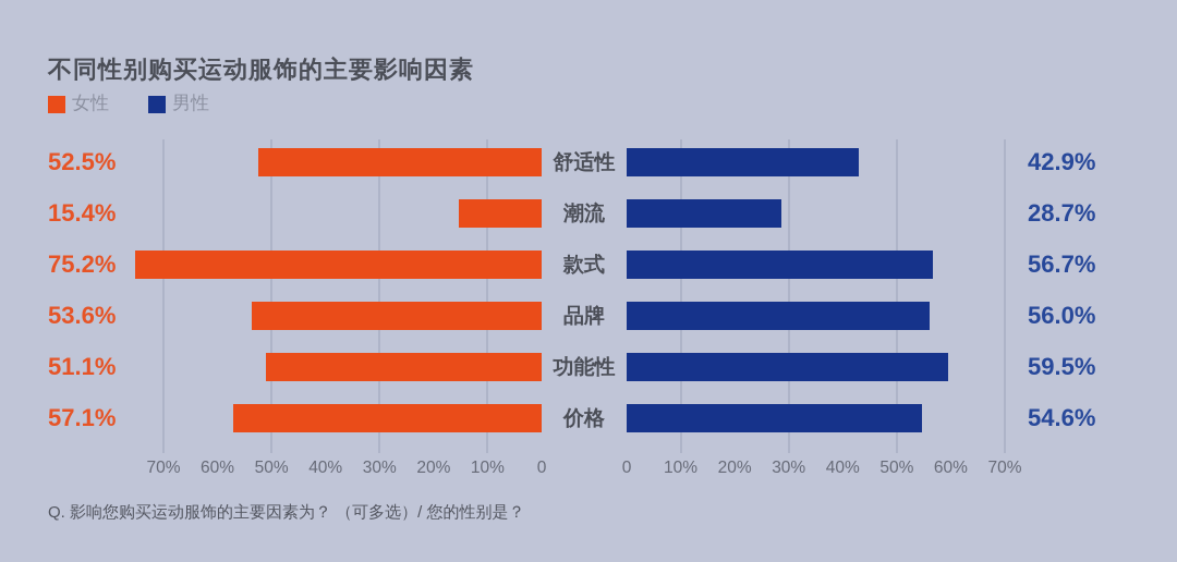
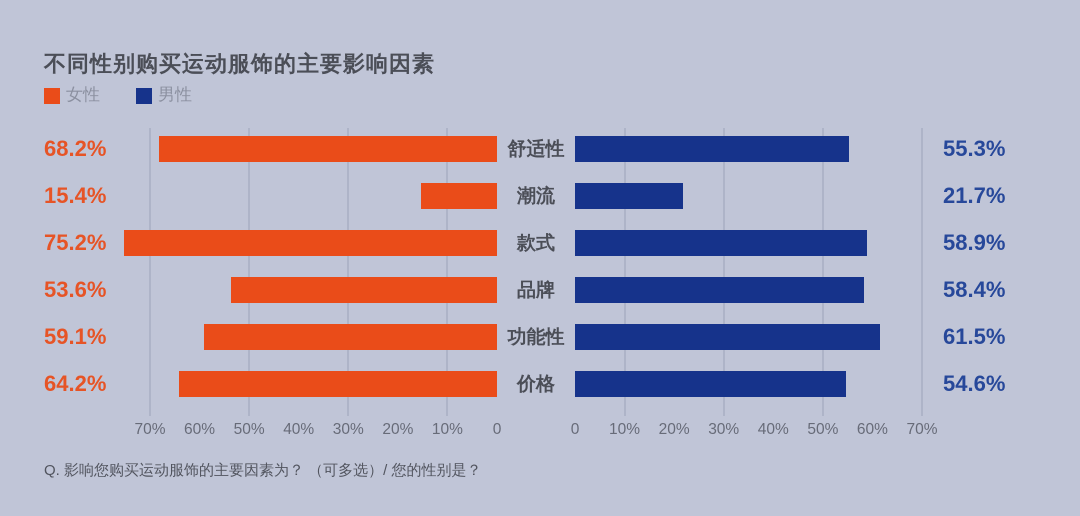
女性/舒适性: 52.5% -> 68.2%
男性/舒适性: 42.9% -> 55.3%
男性/潮流: 28.7% -> 21.7%
男性/款式: 56.7% -> 58.9%
男性/品牌: 56.0% -> 58.4%
女性/功能性: 51.1% -> 59.1%
男性/功能性: 59.5% -> 61.5%
女性/价格: 57.1% -> 64.2%
